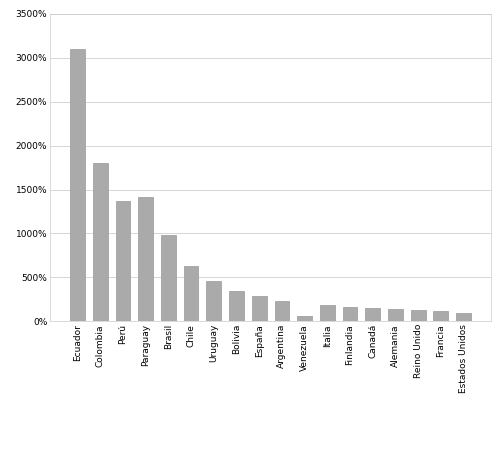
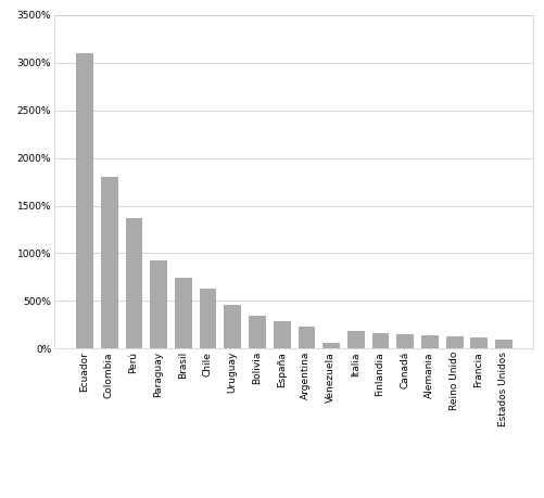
Paraguay: 1420% -> 920%
Brasil: 980% -> 740%
